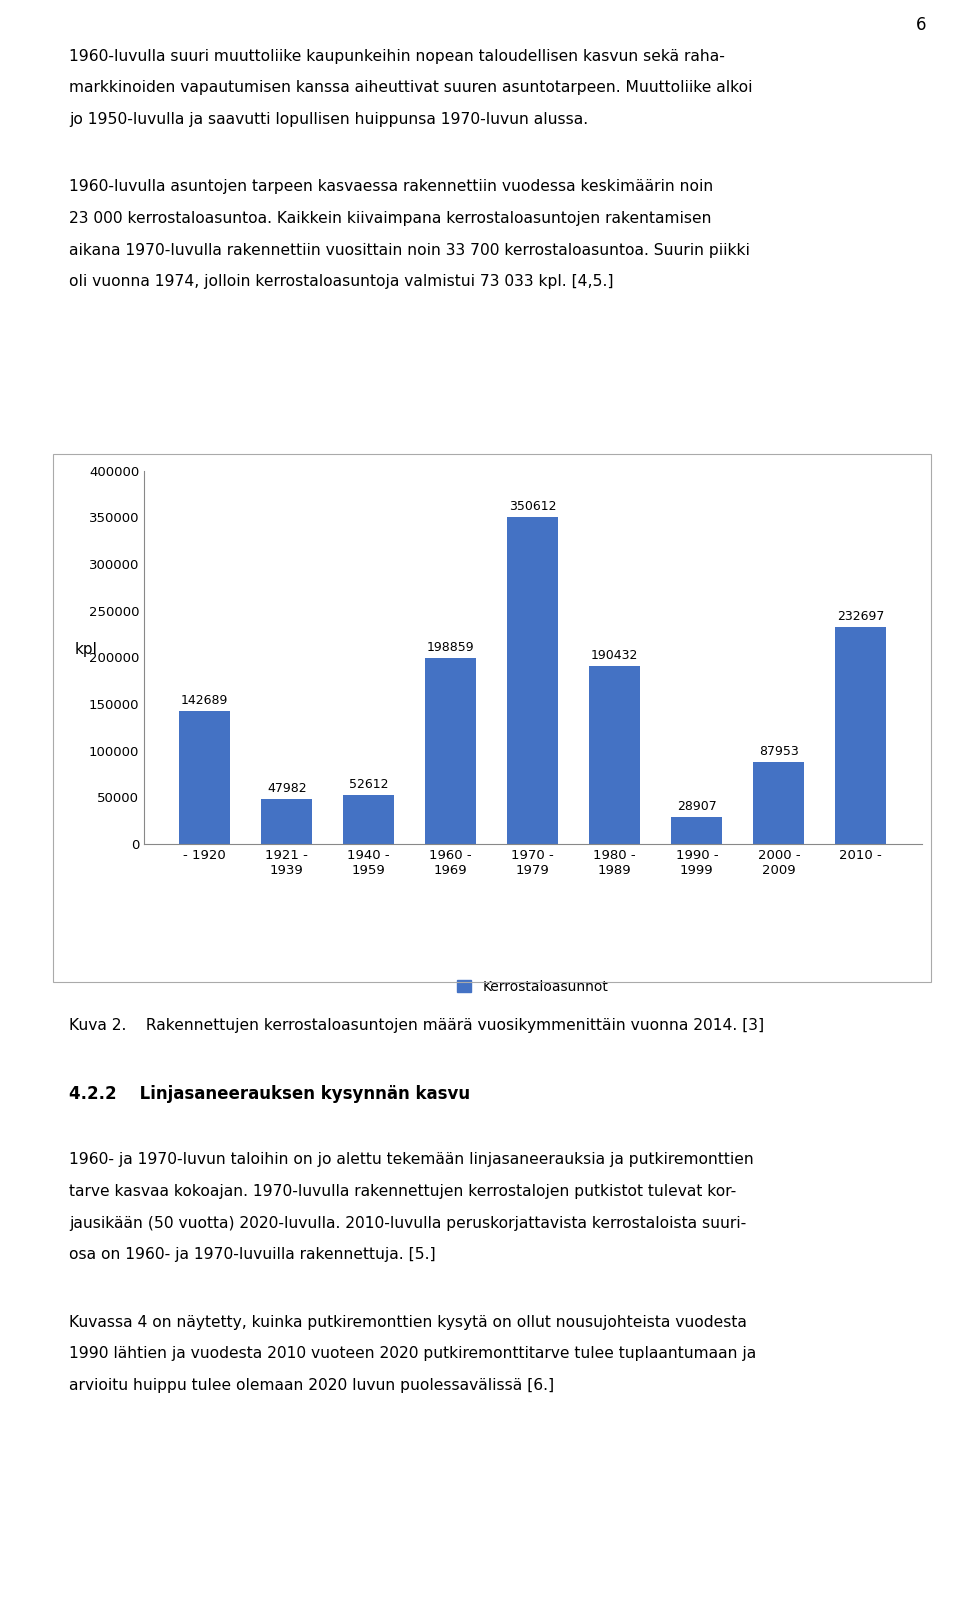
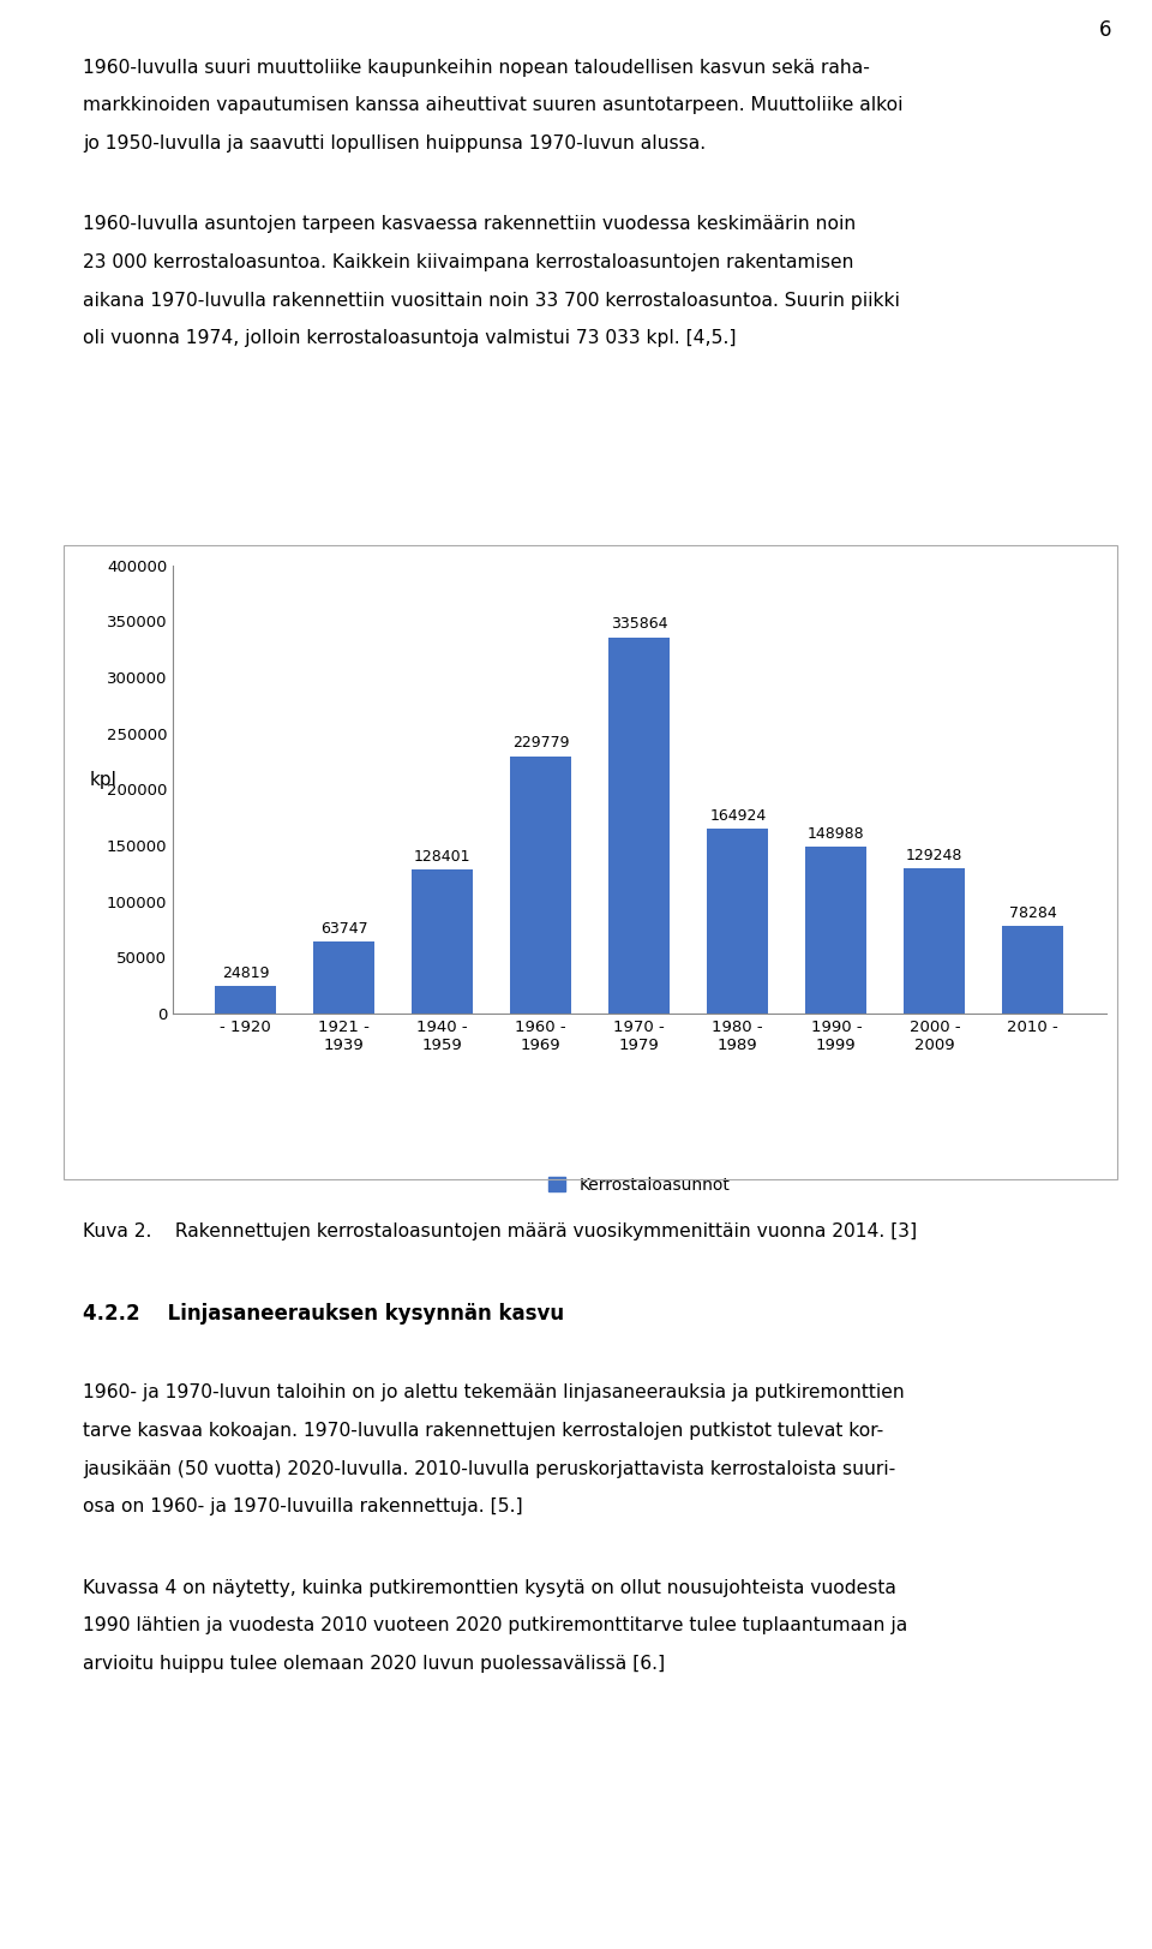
- 1920: 142689 -> 24819
1921 - 1939: 47982 -> 63747
1940 - 1959: 52612 -> 128401
1960 - 1969: 198859 -> 229779
1970 - 1979: 350612 -> 335864
1980 - 1989: 190432 -> 164924
1990 - 1999: 28907 -> 148988
2000 - 2009: 87953 -> 129248
2010 -: 232697 -> 78284
